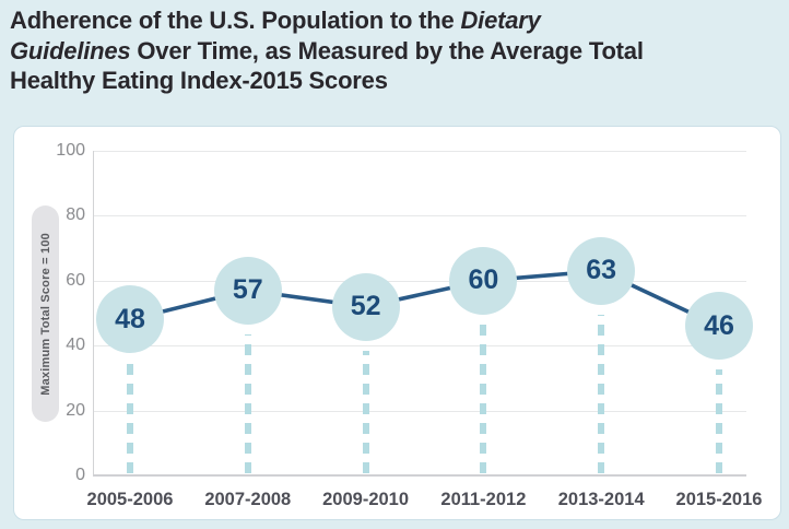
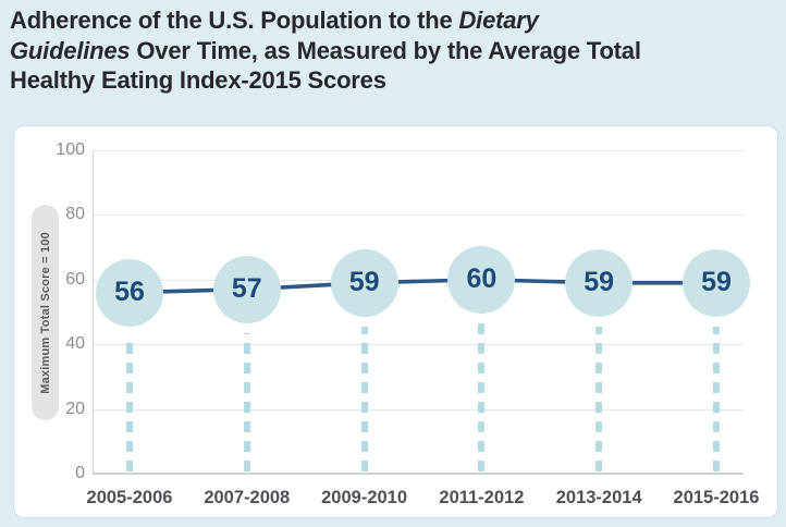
2005-2006: 48 -> 56
2009-2010: 52 -> 59
2013-2014: 63 -> 59
2015-2016: 46 -> 59
